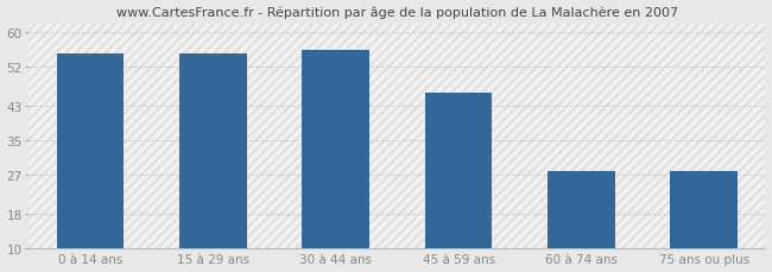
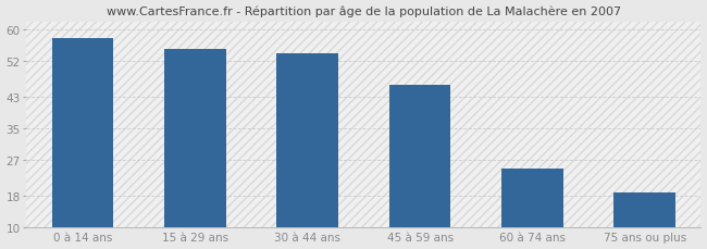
0 à 14 ans: 55 -> 58
30 à 44 ans: 56 -> 54
60 à 74 ans: 28 -> 25
75 ans ou plus: 28 -> 19
